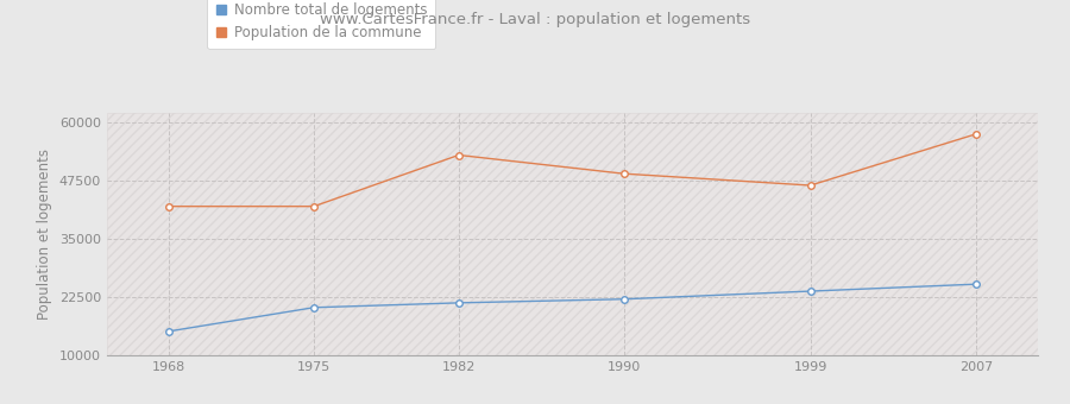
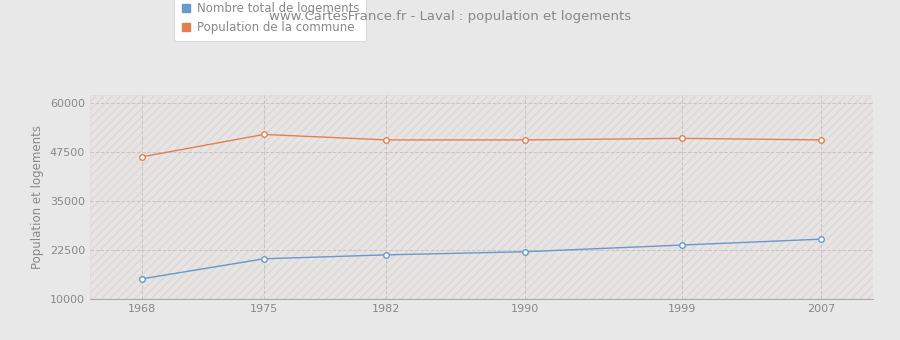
Population de la commune/1968: 42000 -> 46300
Population de la commune/1975: 42000 -> 52000
Population de la commune/1982: 53000 -> 50600
Population de la commune/1990: 49000 -> 50600
Population de la commune/1999: 46500 -> 51000
Population de la commune/2007: 57500 -> 50600
